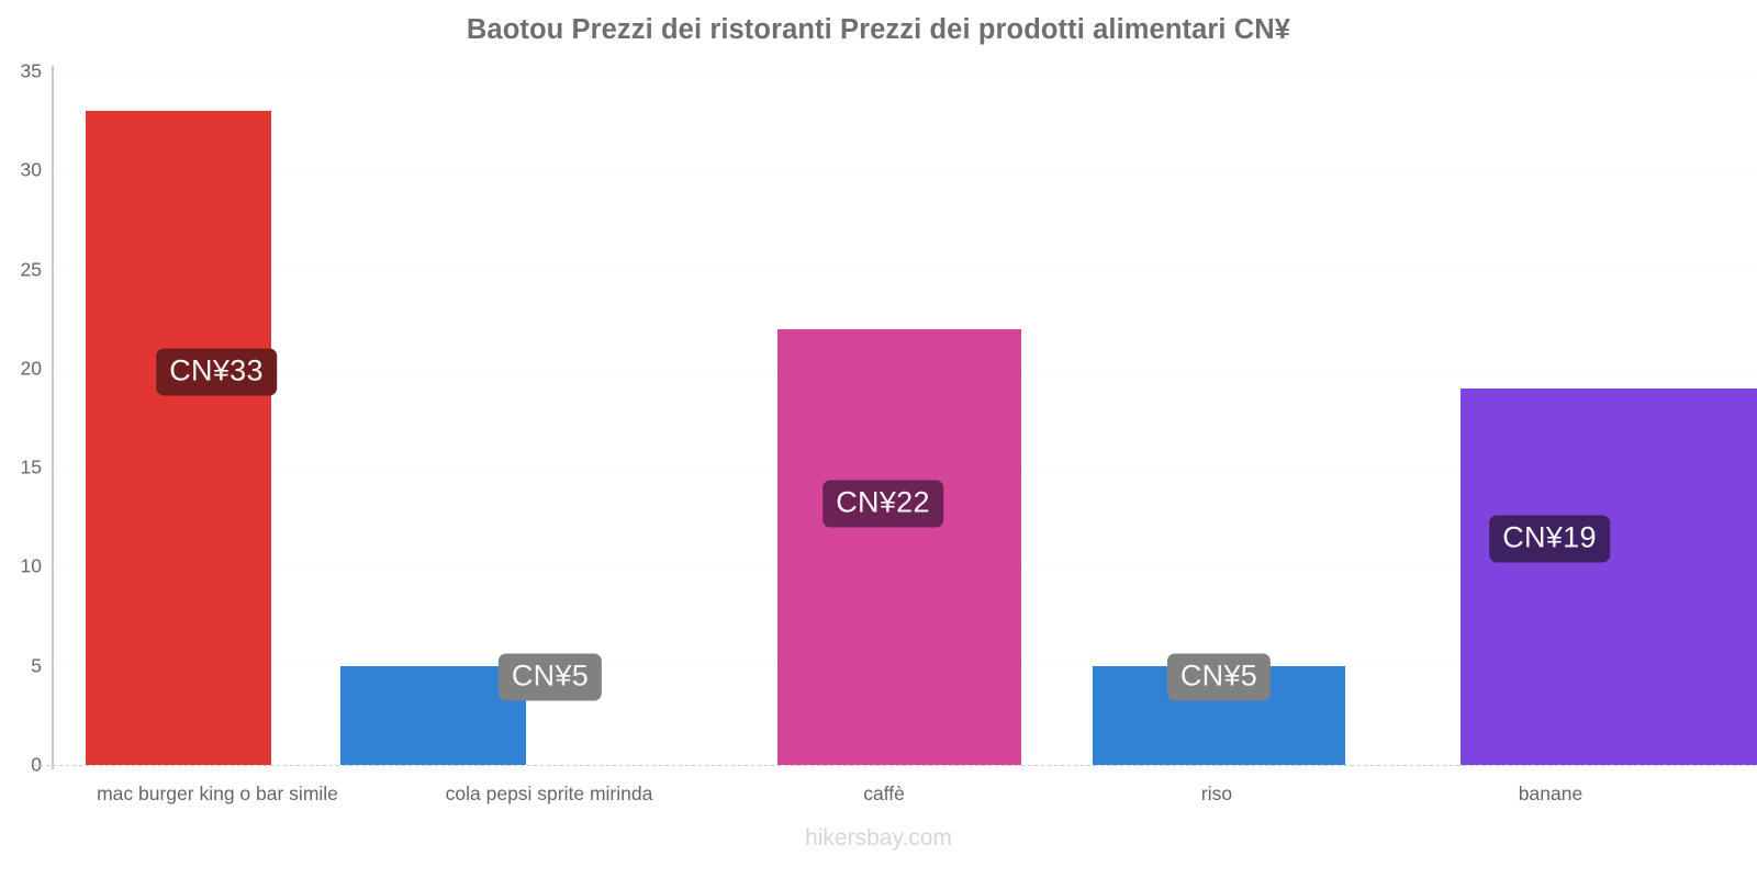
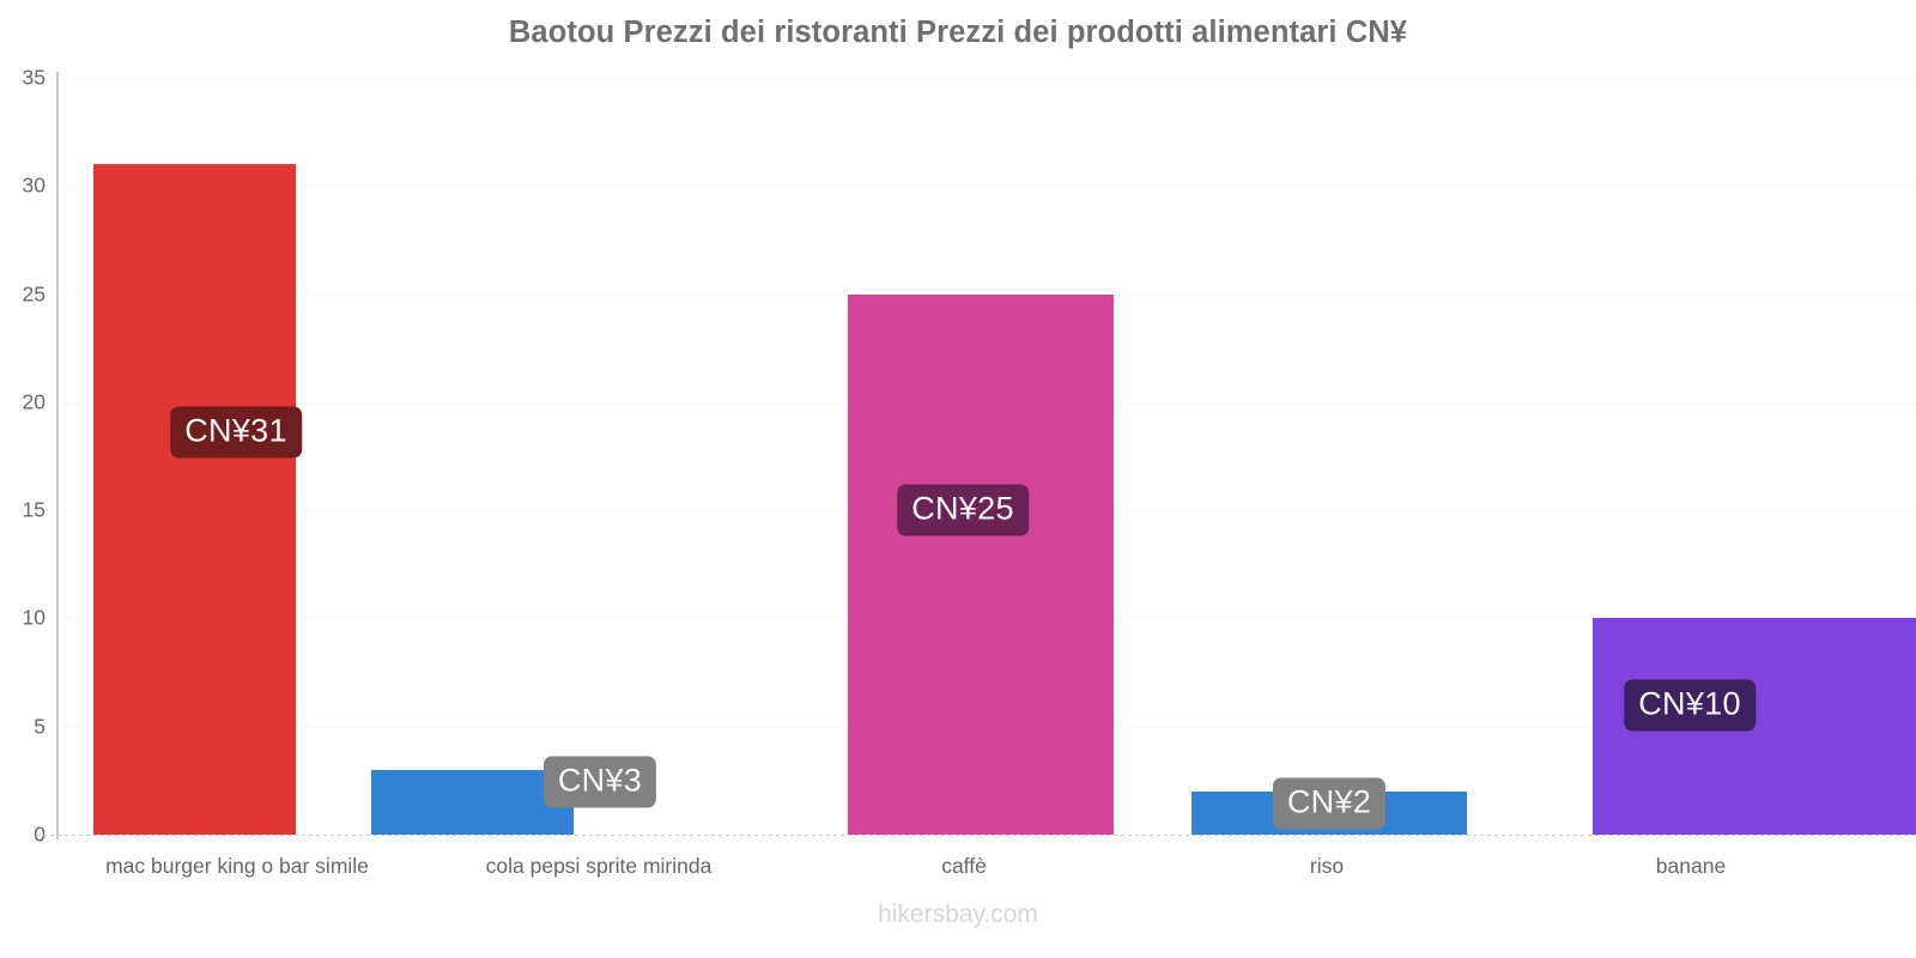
mac burger king o bar simile: 33 -> 31
cola pepsi sprite mirinda: 5 -> 3
caffè: 22 -> 25
riso: 5 -> 2
banane: 19 -> 10
